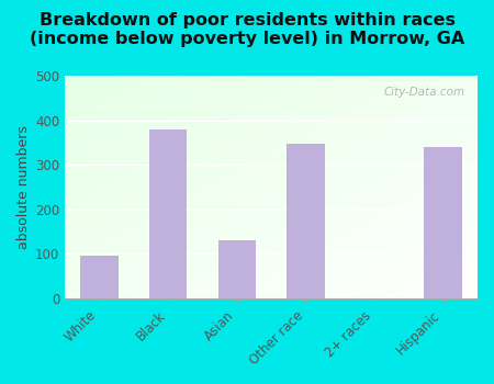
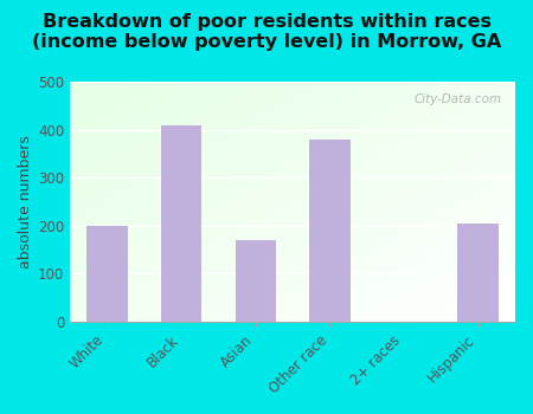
White: 95 -> 200
Black: 380 -> 410
Asian: 130 -> 170
Other race: 347 -> 380
Hispanic: 340 -> 205
